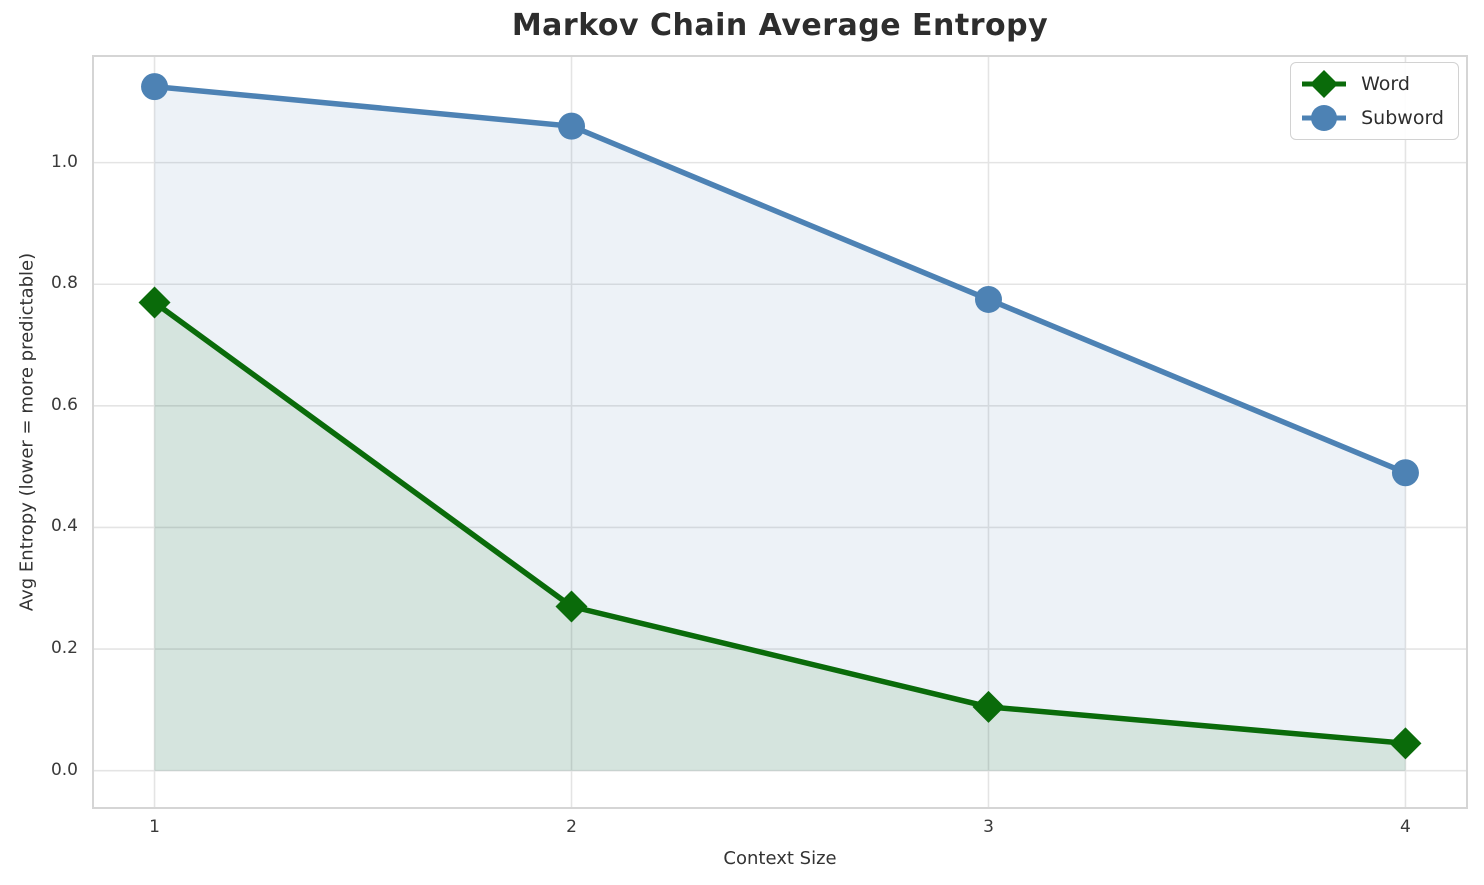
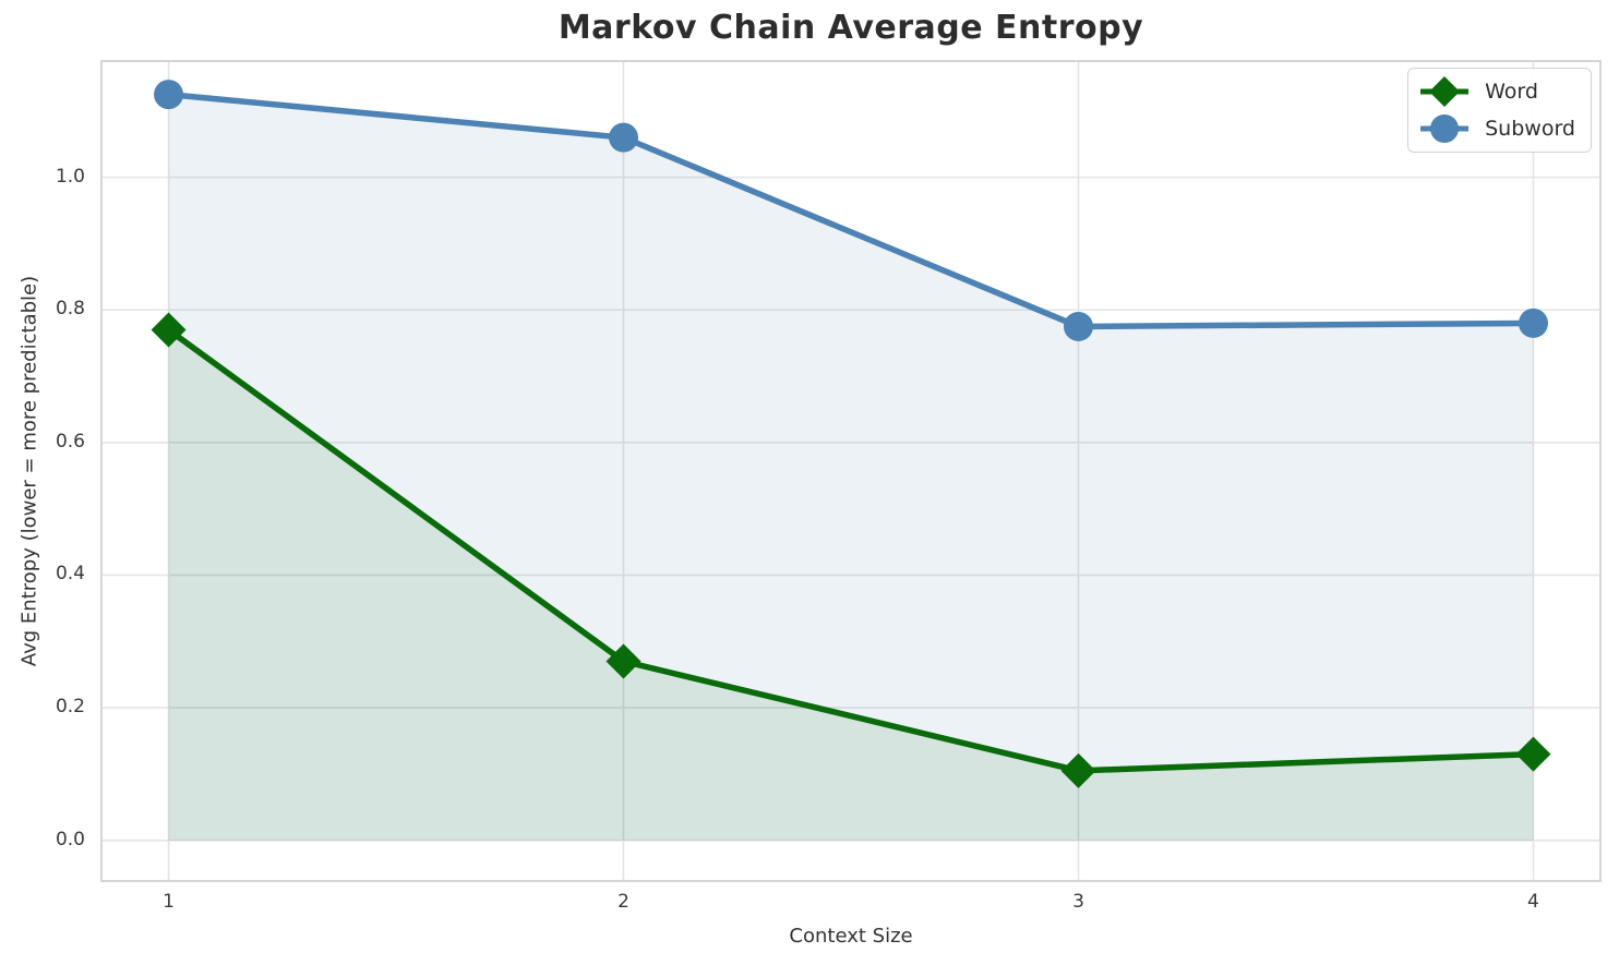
Word/4: 0.04 -> 0.13
Subword/4: 0.49 -> 0.78
